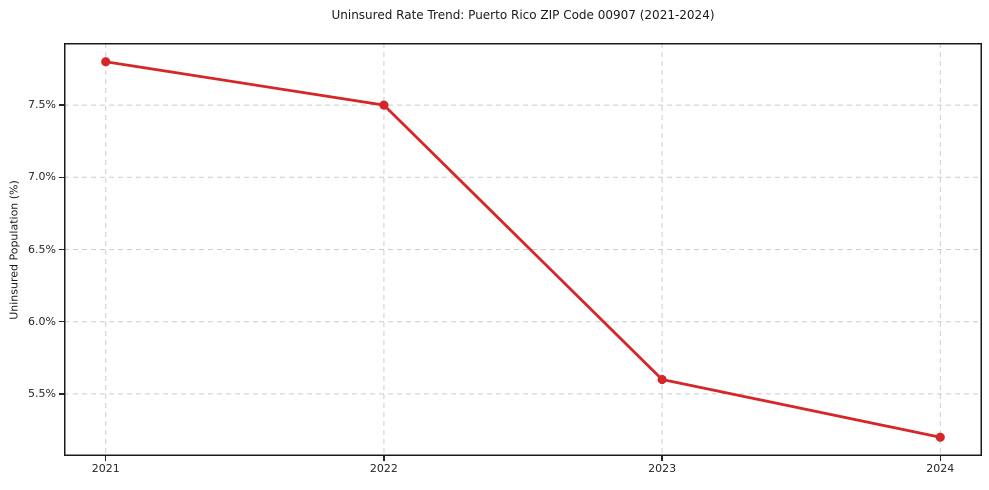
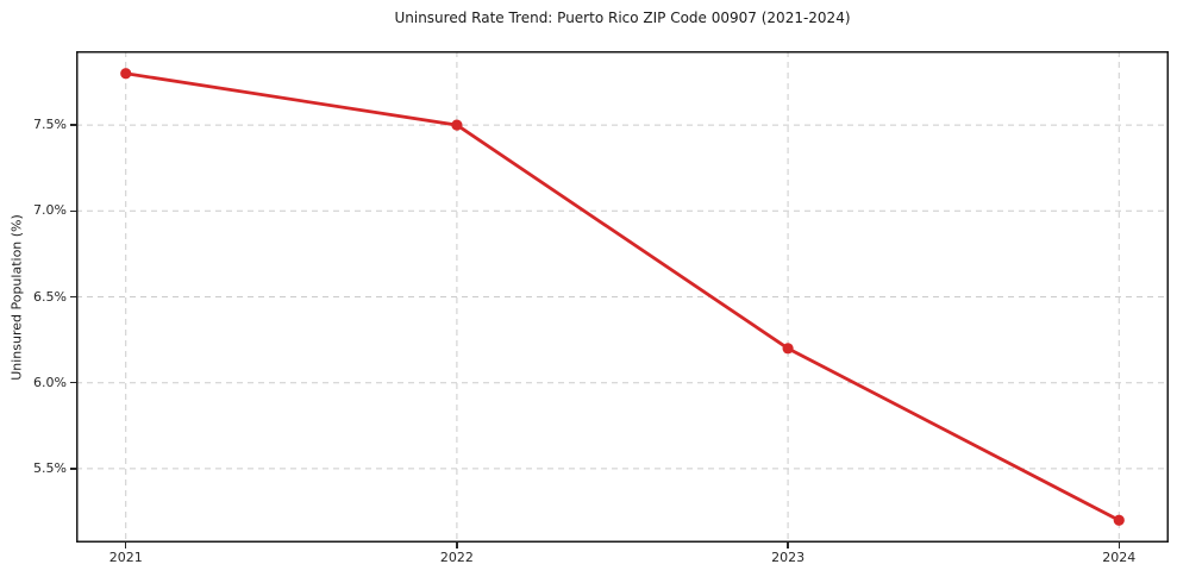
2023: 5.6% -> 6.2%
